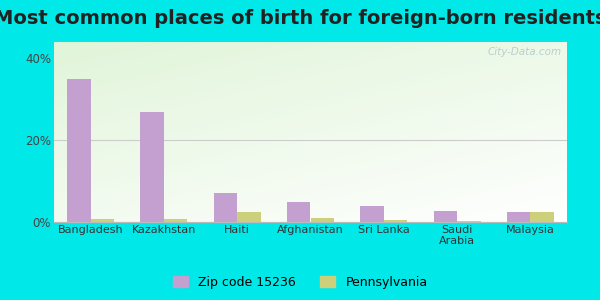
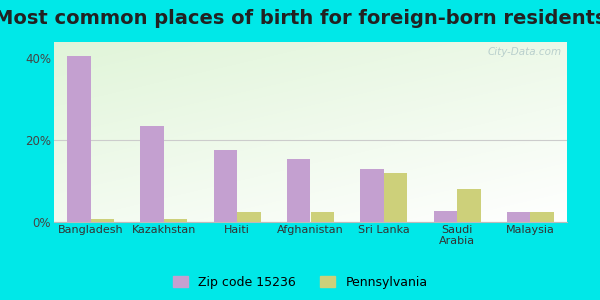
Zip code 15236/Bangladesh: 35.0% -> 40.5%
Zip code 15236/Kazakhstan: 27.0% -> 23.5%
Zip code 15236/Haiti: 7.0% -> 17.5%
Zip code 15236/Afghanistan: 5.0% -> 15.5%
Pennsylvania/Afghanistan: 0.9% -> 2.5%
Zip code 15236/Sri Lanka: 3.8% -> 13.0%
Pennsylvania/Sri Lanka: 0.4% -> 12.0%
Pennsylvania/Saudi Arabia: 0.3% -> 8.0%
